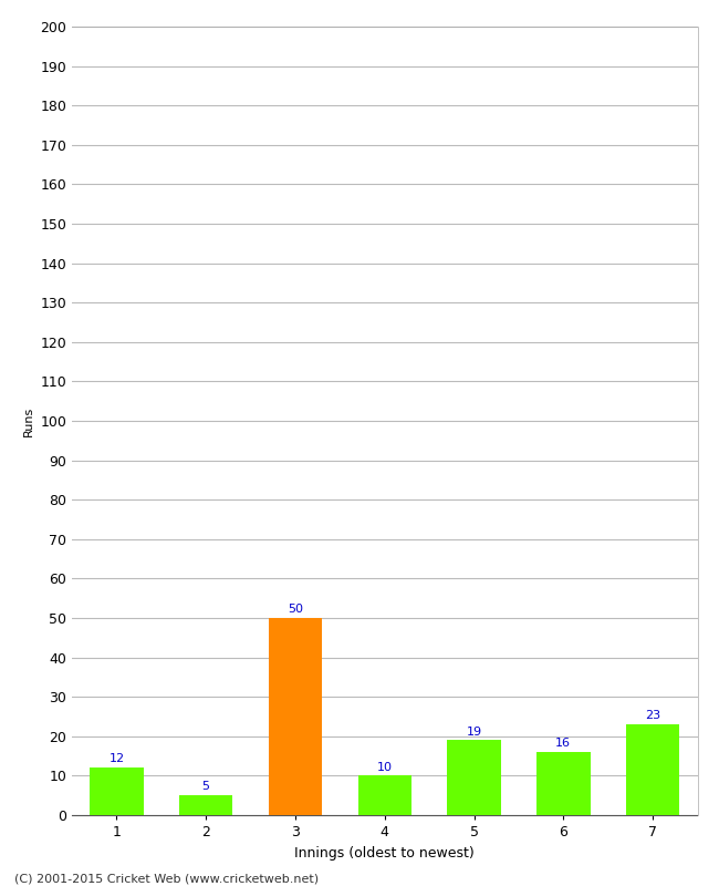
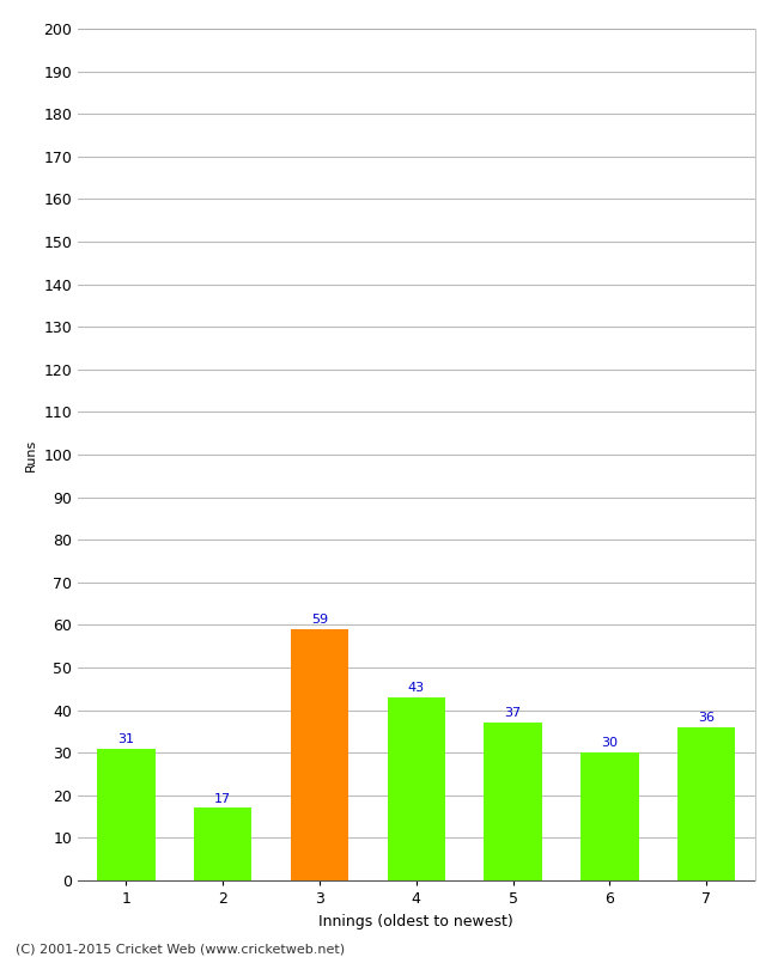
1: 12 -> 31
2: 5 -> 17
3: 50 -> 59
4: 10 -> 43
5: 19 -> 37
6: 16 -> 30
7: 23 -> 36
